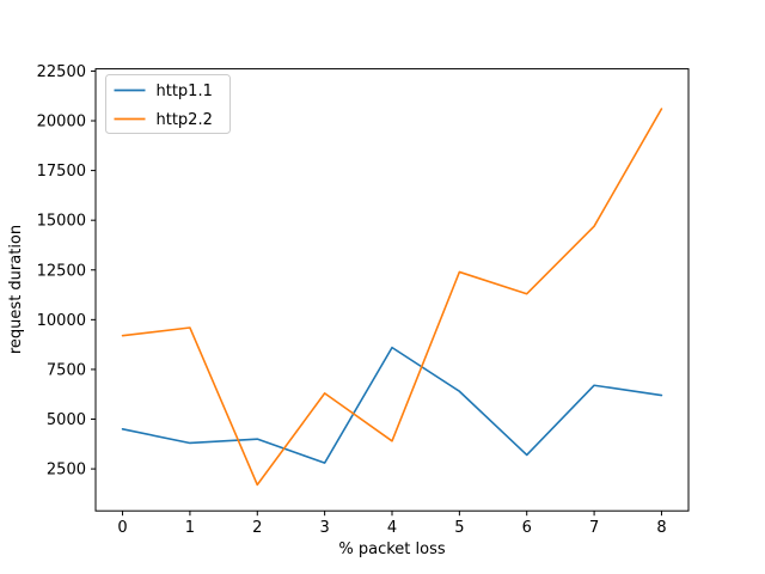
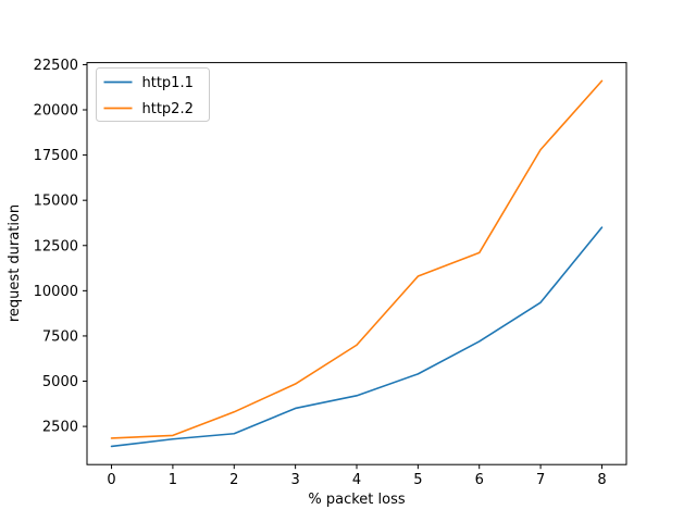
http1.1/0: 4500 -> 1400
http2.2/0: 9200 -> 1800
http1.1/1: 3800 -> 1800
http2.2/1: 9600 -> 2000
http1.1/2: 4000 -> 2100
http2.2/2: 1700 -> 3300
http1.1/3: 2800 -> 3500
http2.2/3: 6300 -> 4800
http1.1/4: 8600 -> 4200
http2.2/4: 3900 -> 7000
http1.1/5: 6400 -> 5400
http2.2/5: 12400 -> 10800
http1.1/6: 3200 -> 7200
http2.2/6: 11300 -> 12100
http1.1/7: 6700 -> 9400
http2.2/7: 14700 -> 17800
http1.1/8: 6200 -> 13500
http2.2/8: 20600 -> 21600
